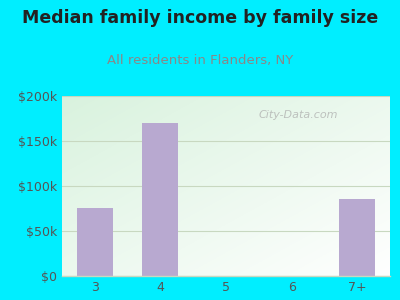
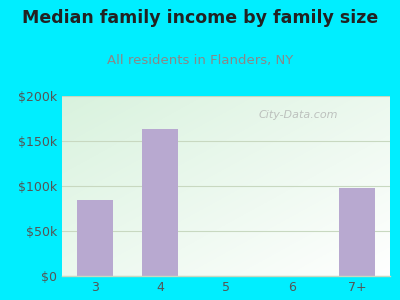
3: $76k -> $85k
4: $170k -> $163k
7+: $86k -> $98k
